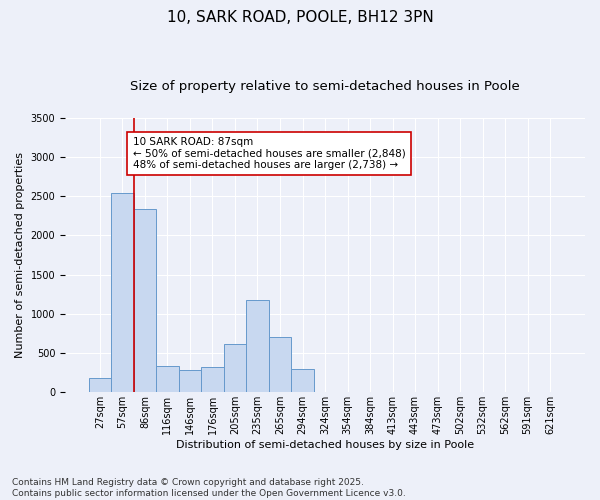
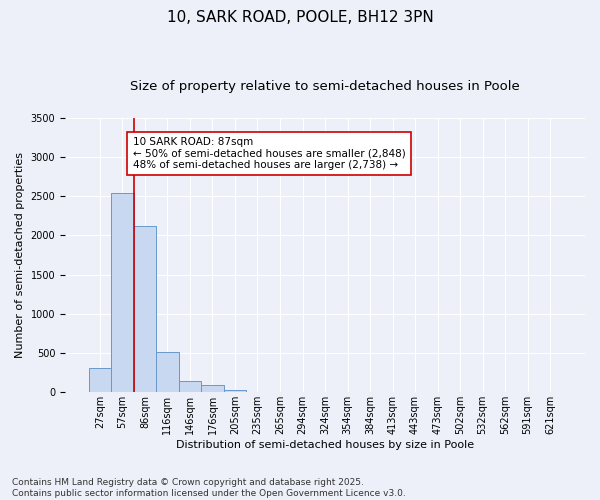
27sqm: 180 -> 310
86sqm: 2340 -> 2120
116sqm: 340 -> 510
146sqm: 280 -> 150
176sqm: 320 -> 90
205sqm: 620 -> 30
235sqm: 1180 -> 0
265sqm: 700 -> 0
294sqm: 300 -> 0
